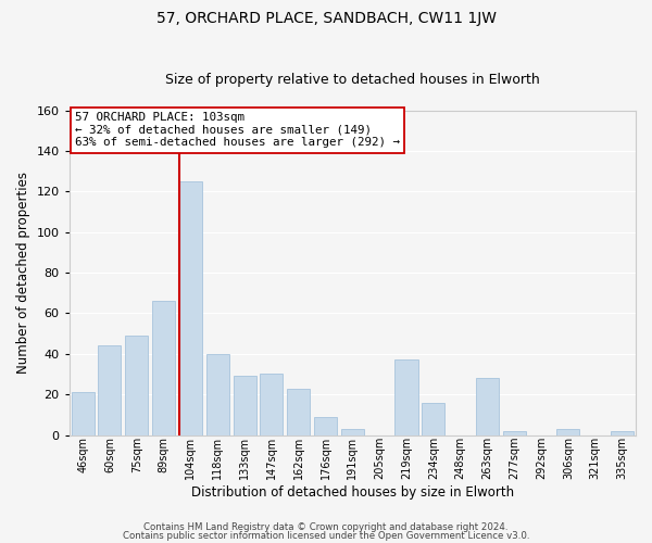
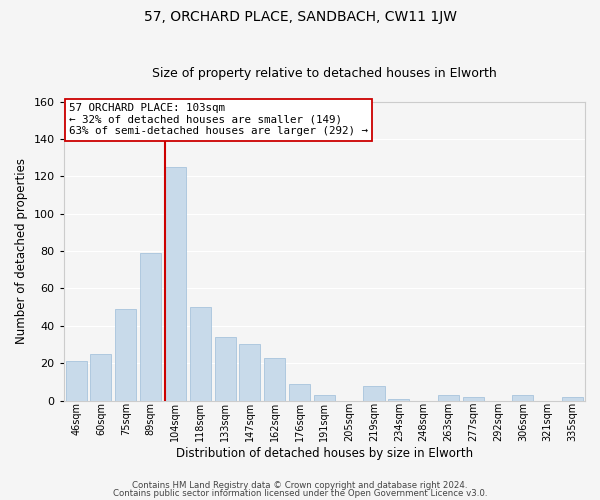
60sqm: 44 -> 25
89sqm: 66 -> 79
118sqm: 40 -> 50
133sqm: 29 -> 34
219sqm: 37 -> 8
234sqm: 16 -> 1
263sqm: 28 -> 3
